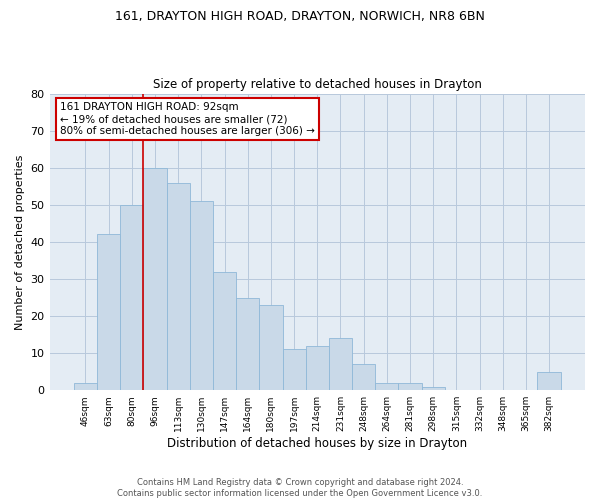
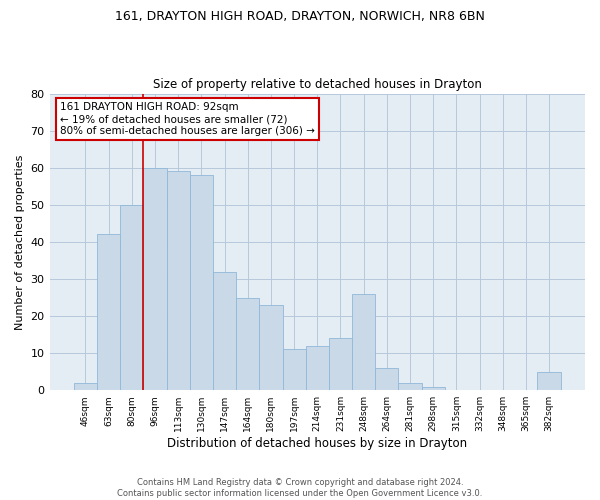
113sqm: 56 -> 59
130sqm: 51 -> 58
248sqm: 7 -> 26
264sqm: 2 -> 6
